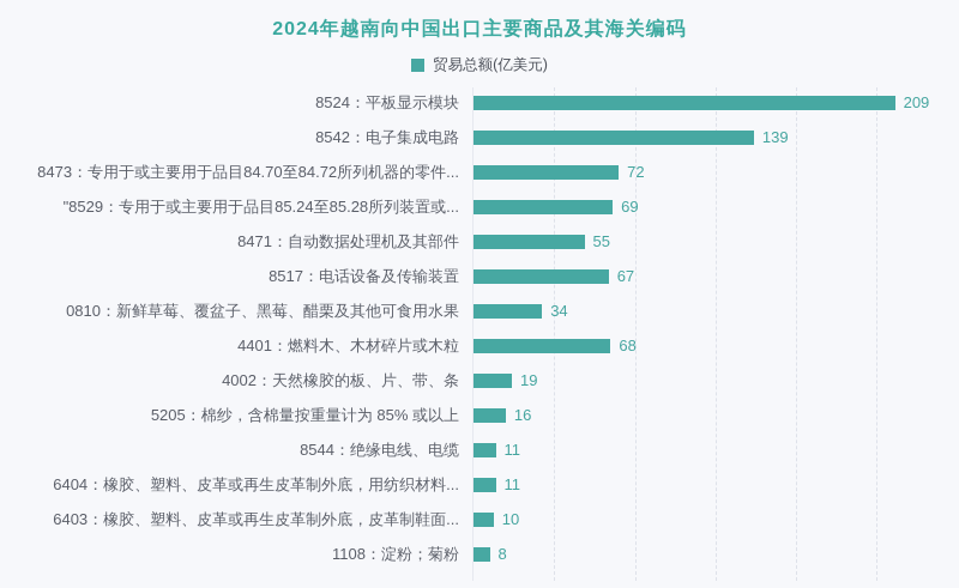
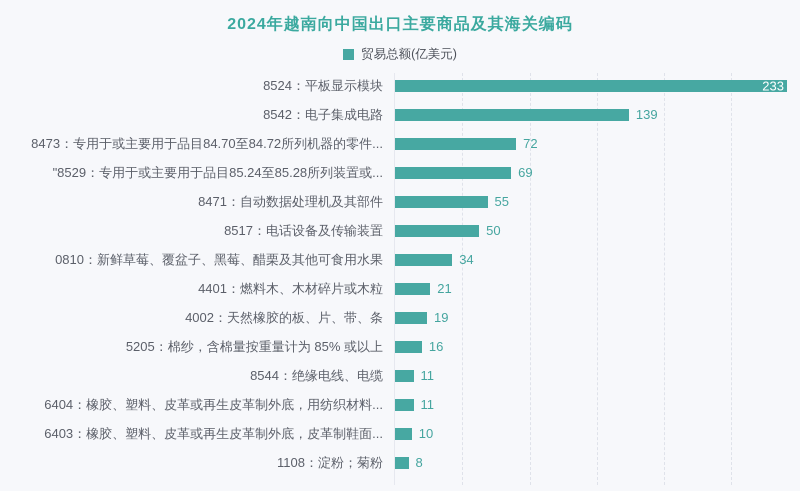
8524：平板显示模块: 209 -> 233
8517：电话设备及传输装置: 67 -> 50
4401：燃料木、木材碎片或木粒: 68 -> 21
